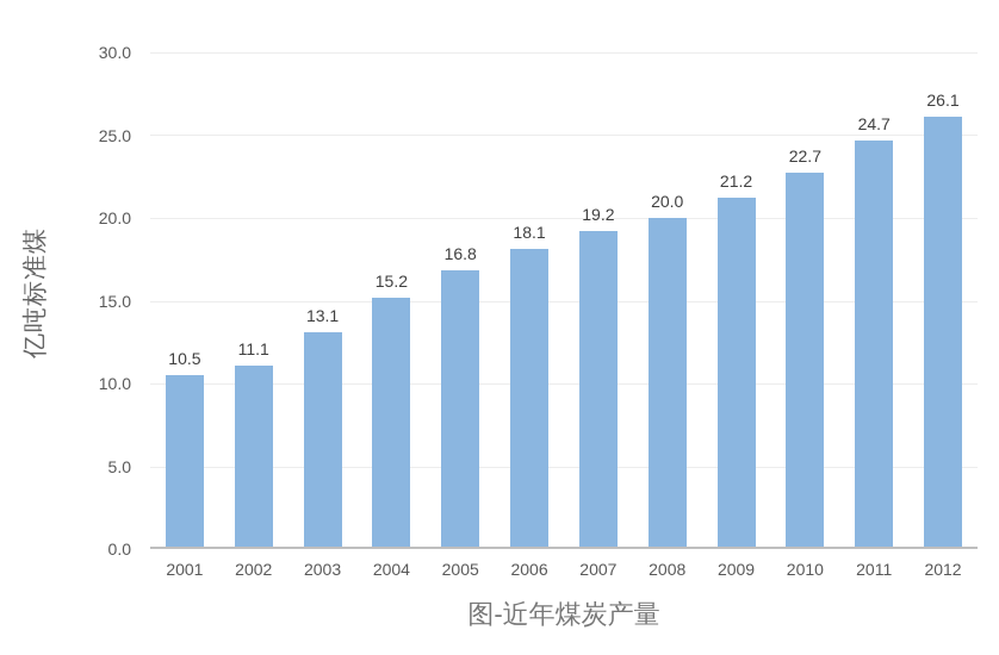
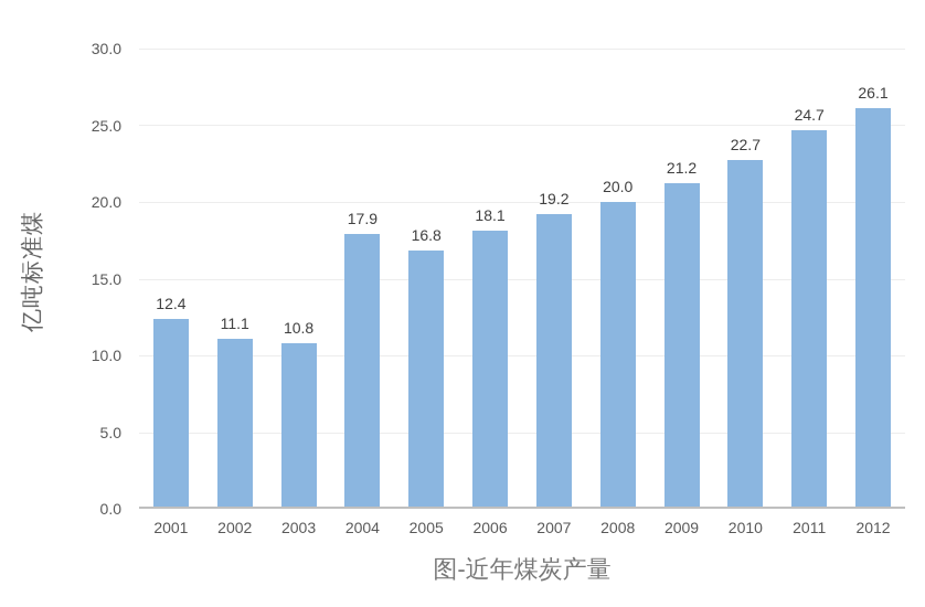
2001: 10.5 -> 12.4
2003: 13.1 -> 10.8
2004: 15.2 -> 17.9
